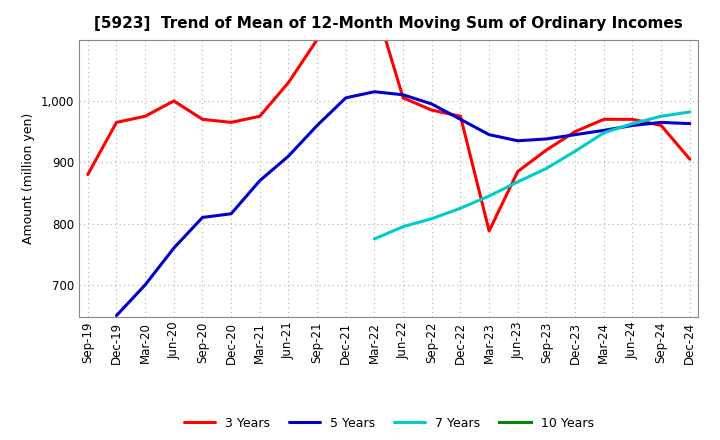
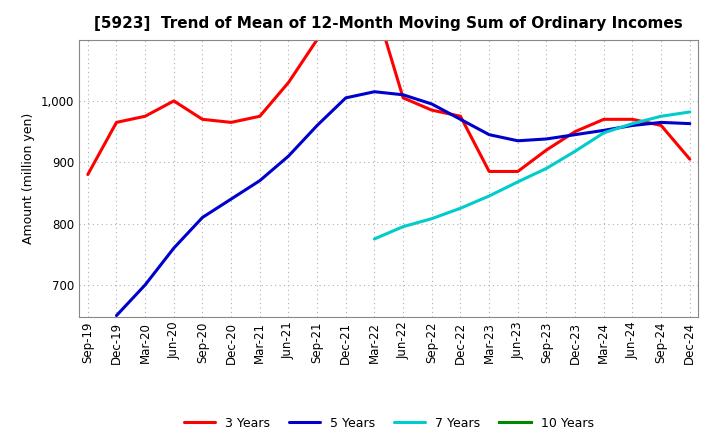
5 Years/Dec-20: 816 -> 840
3 Years/Mar-23: 788 -> 885
